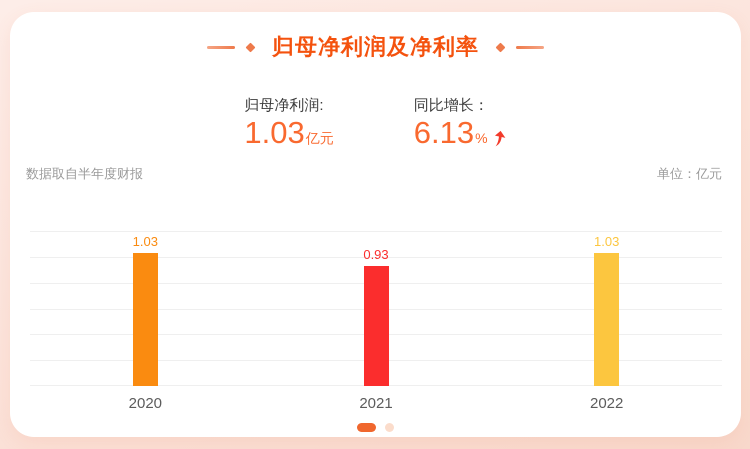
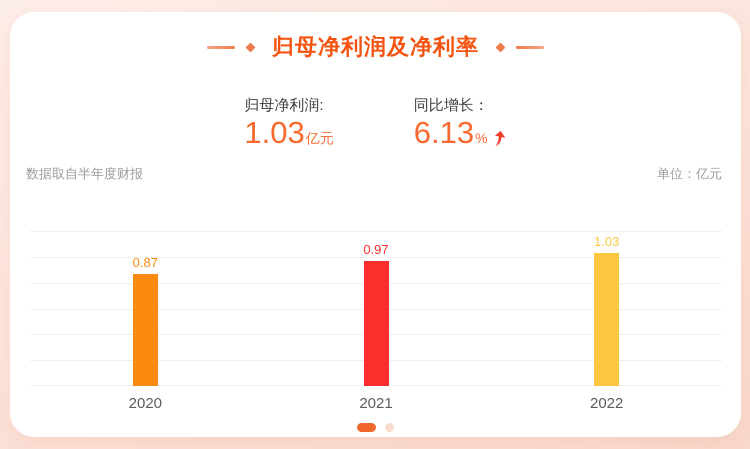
2020: 1.03 -> 0.87
2021: 0.93 -> 0.97
